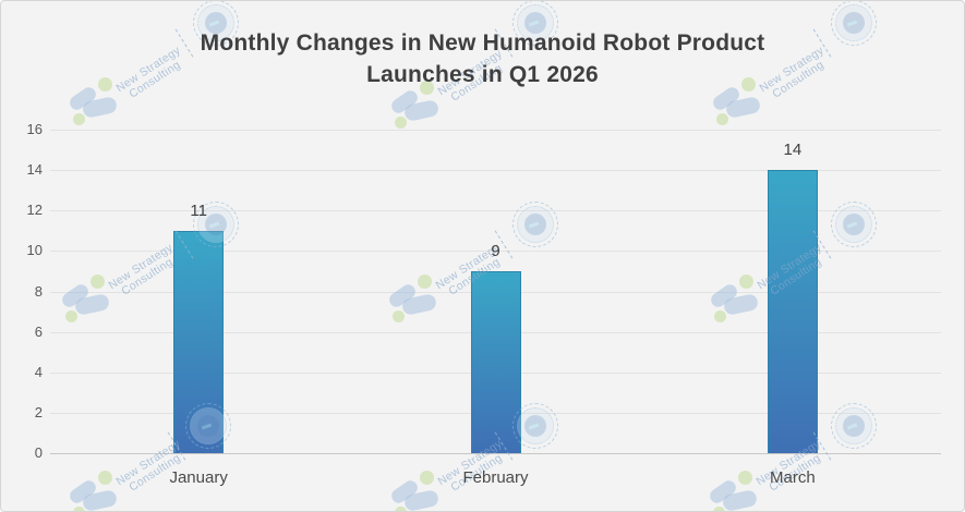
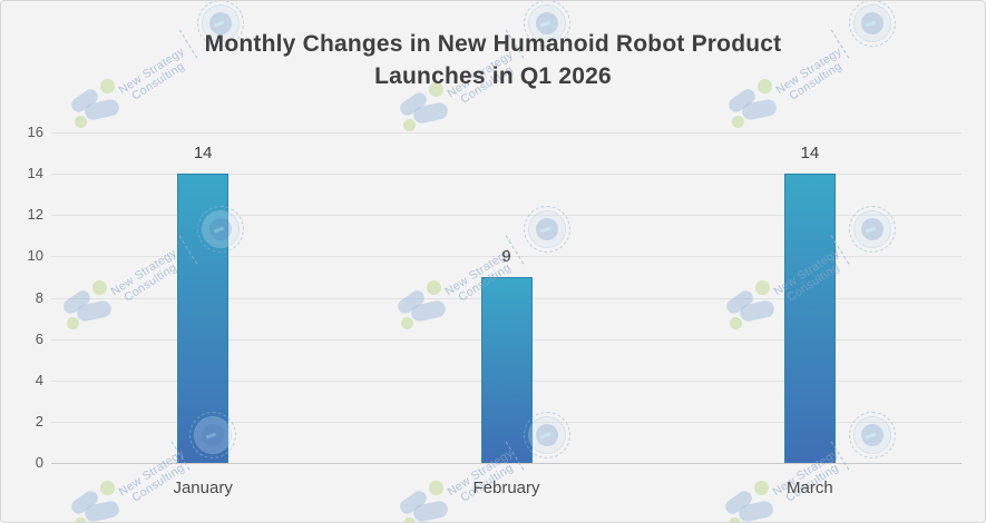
January: 11 -> 14
